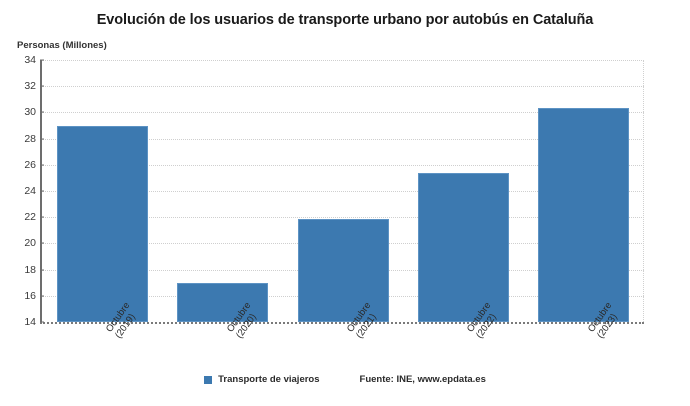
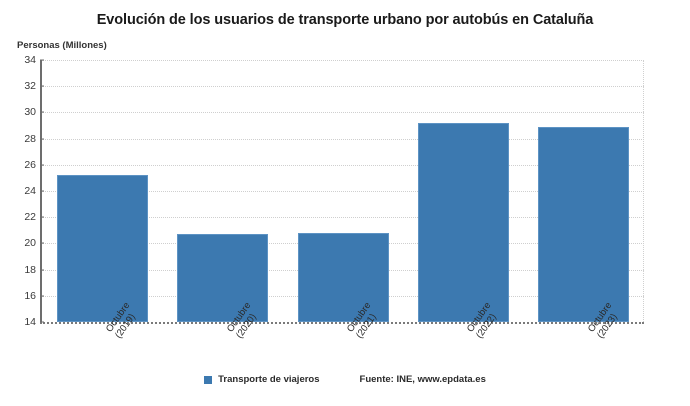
Octubre (2019): 29.0 -> 25.2
Octubre (2020): 17.0 -> 20.7
Octubre (2021): 21.9 -> 20.8
Octubre (2022): 25.4 -> 29.2
Octubre (2023): 30.3 -> 28.9
